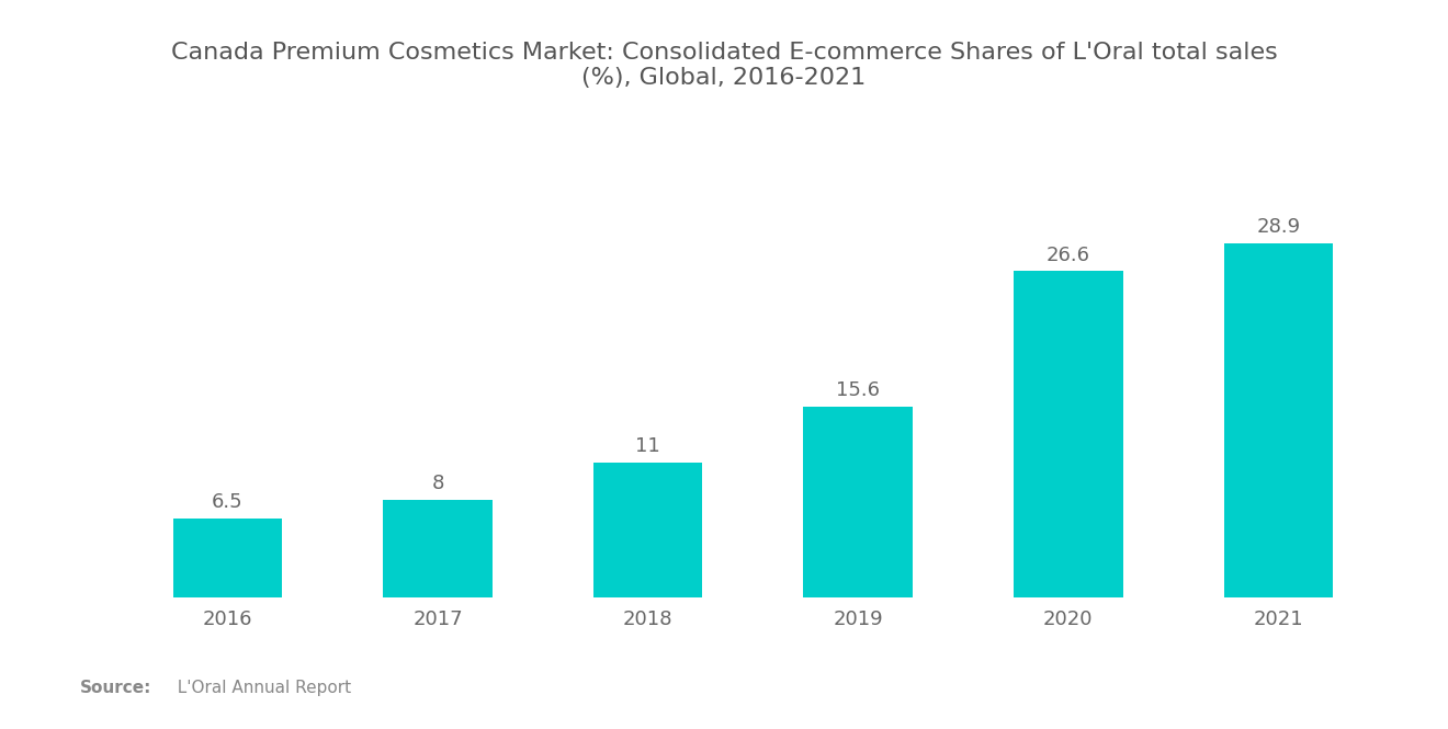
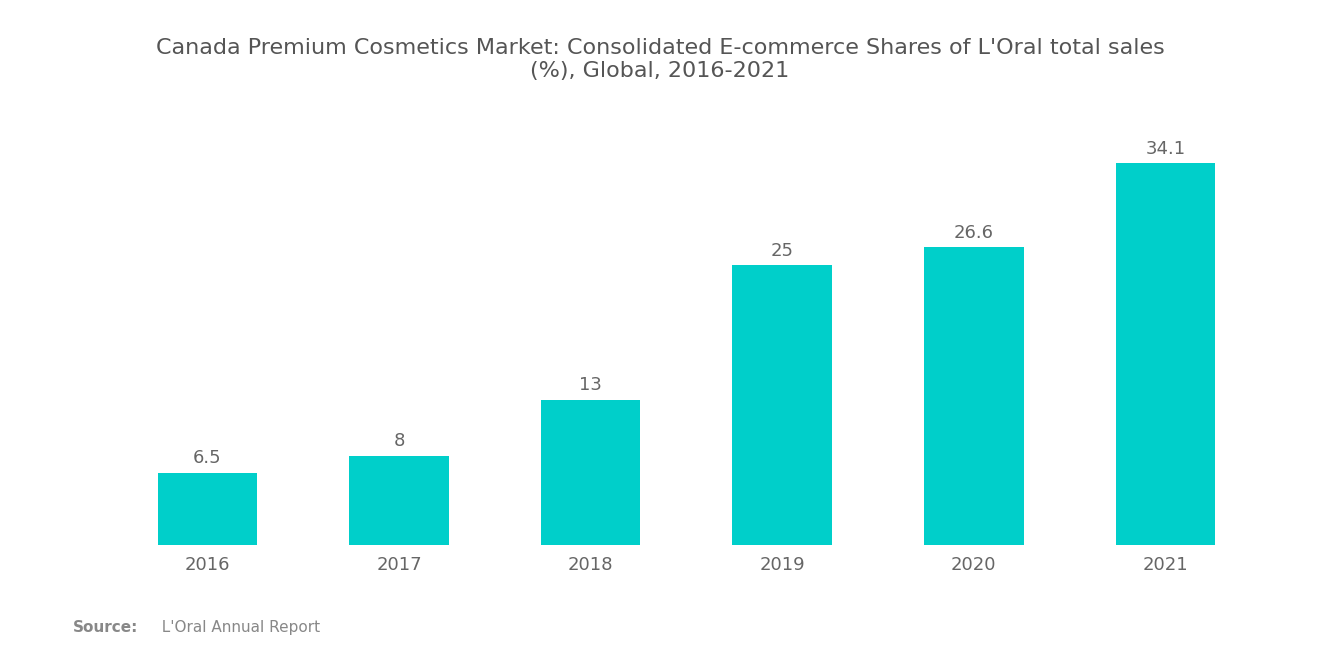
2018: 11 -> 13
2019: 15.6 -> 25
2021: 28.9 -> 34.1
